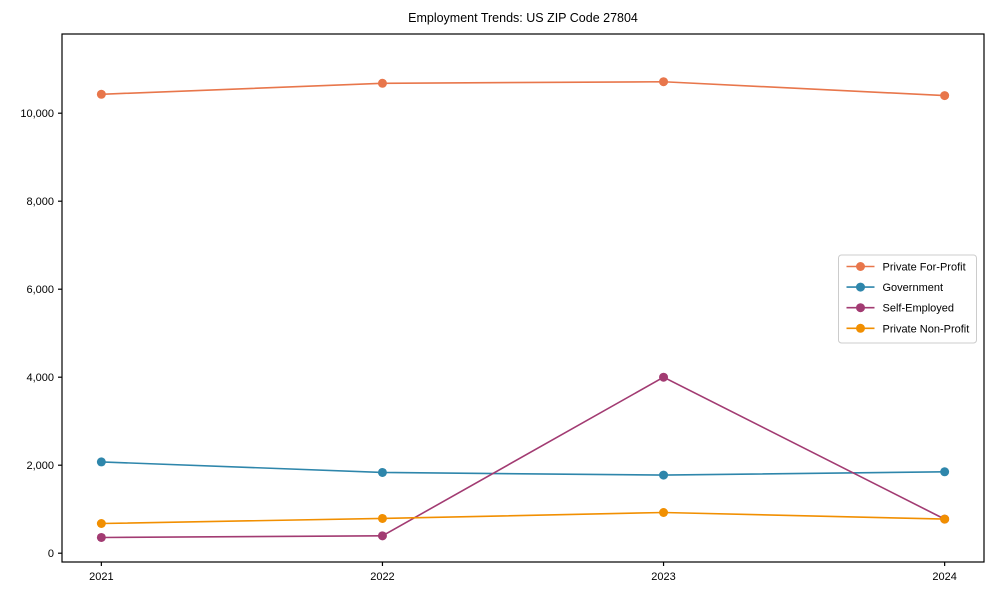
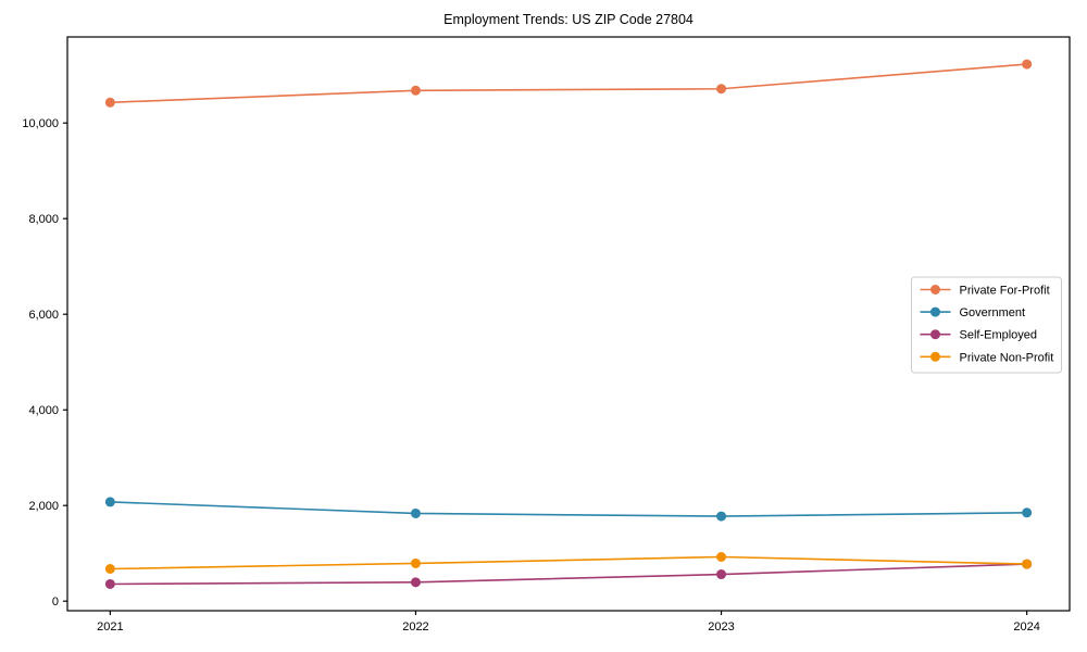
Self-Employed/2023: 4000 -> 600
Private For-Profit/2024: 10400 -> 11200
